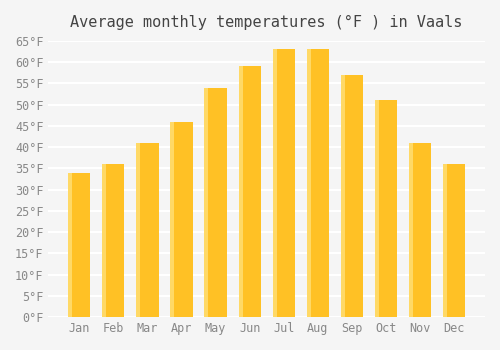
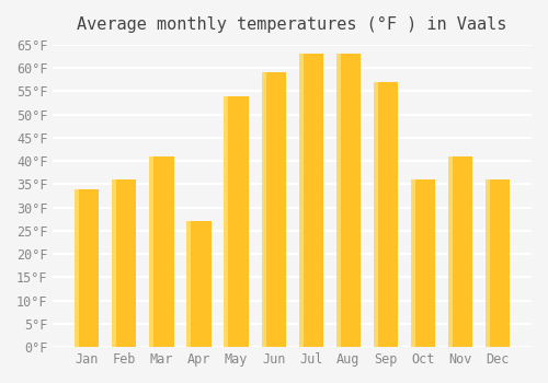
Apr: 46°F -> 27°F
Oct: 51°F -> 36°F
